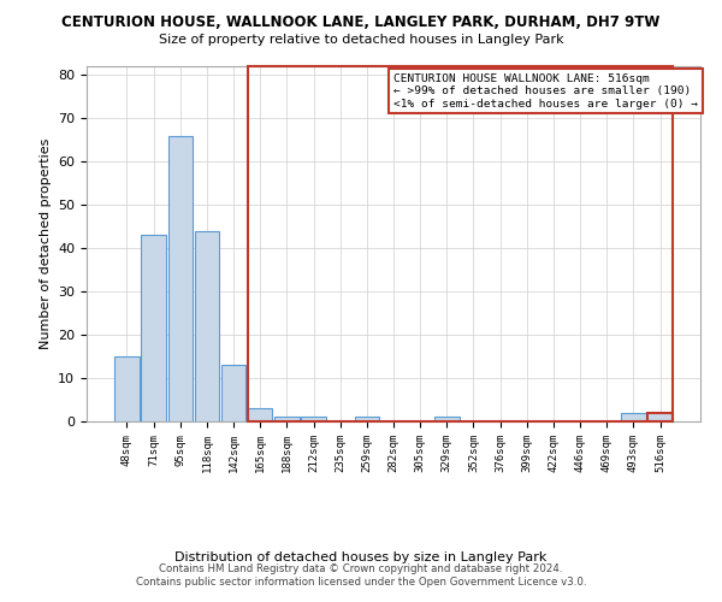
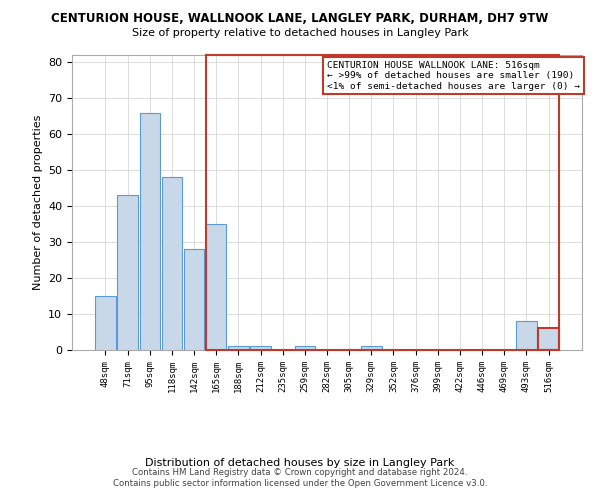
118sqm: 44 -> 48
142sqm: 13 -> 28
165sqm: 3 -> 35
493sqm: 2 -> 8
516sqm: 2 -> 6
